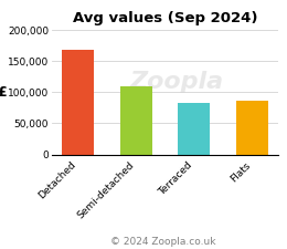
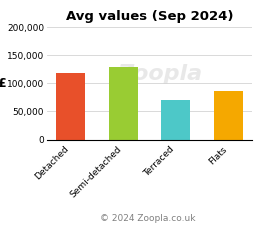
Detached: 168,000 -> 118,000
Semi-detached: 110,000 -> 128,000
Terraced: 82,000 -> 70,000
